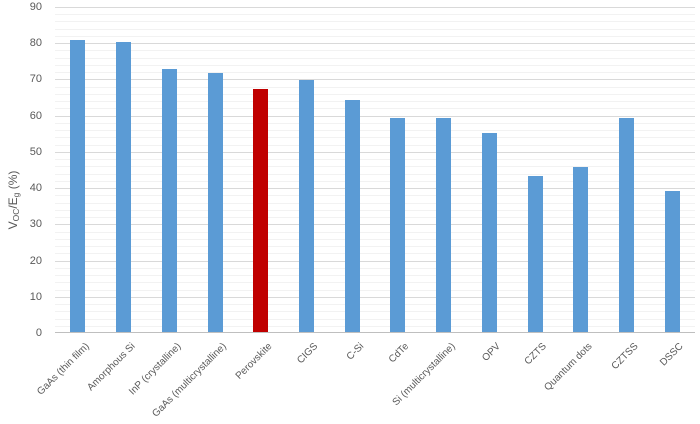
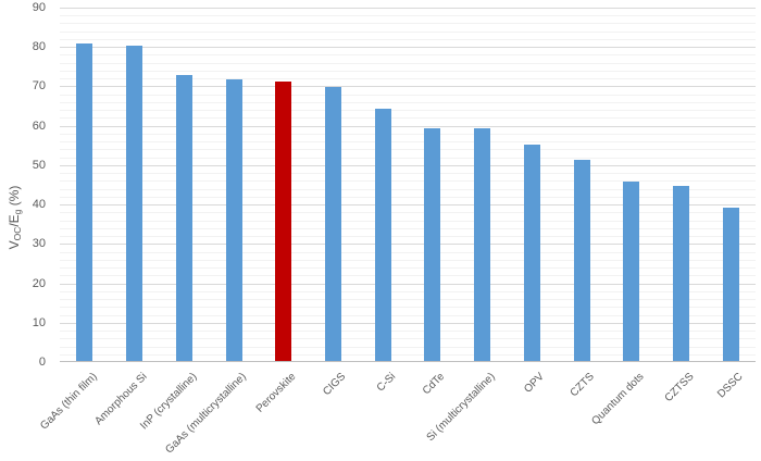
Perovskite: 67 -> 71
CZTS: 43 -> 51
CZTSS: 59 -> 44
